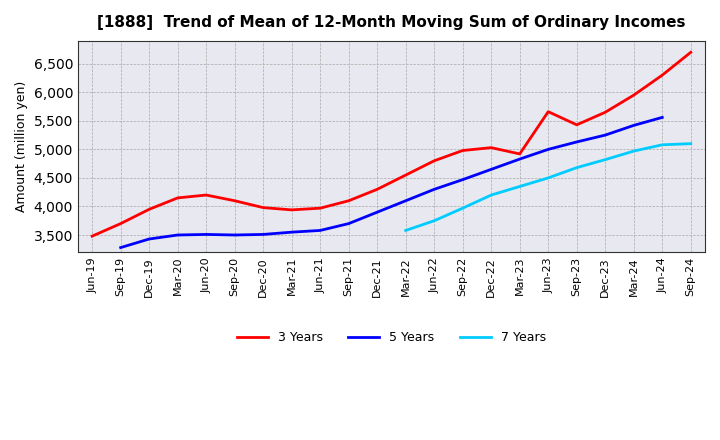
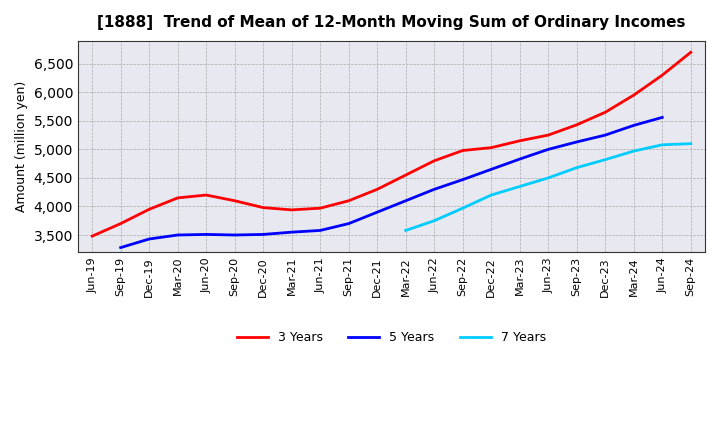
3 Years/Mar-23: 4,920 -> 5,150
3 Years/Jun-23: 5,660 -> 5,250
